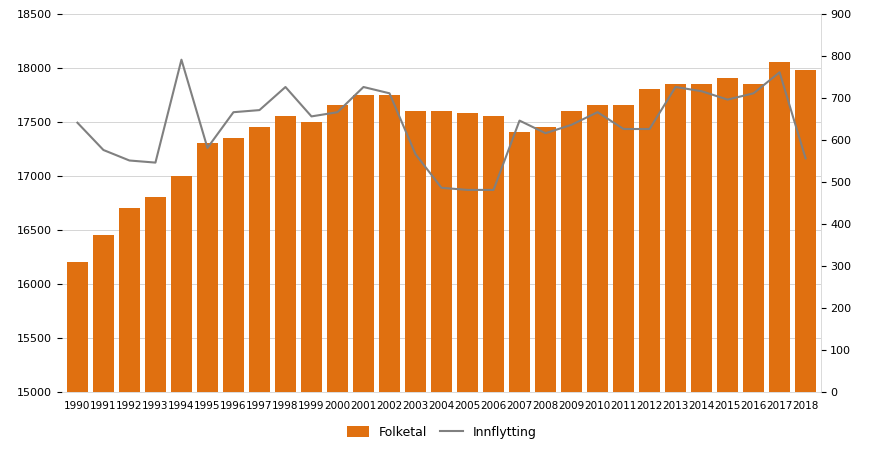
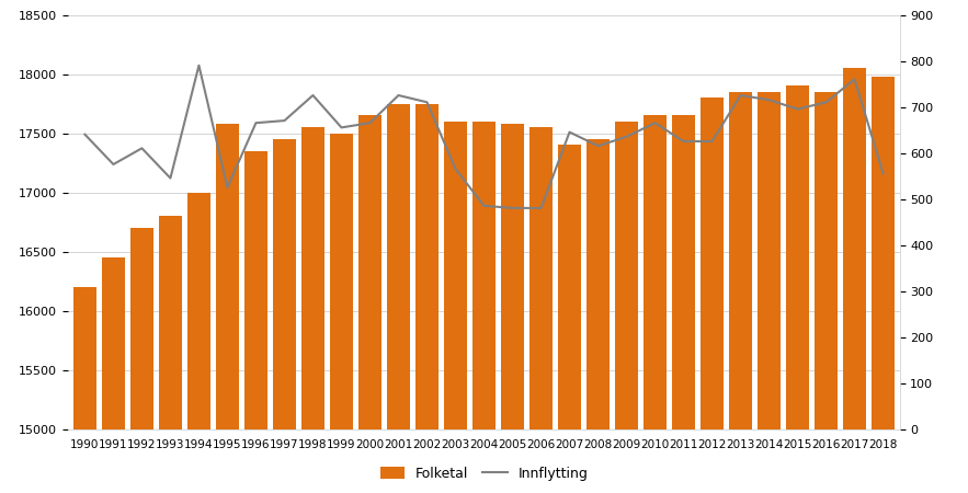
Innflytting/1992: 550 -> 610
Folketal/1995: 17300 -> 17580
Innflytting/1995: 580 -> 525
